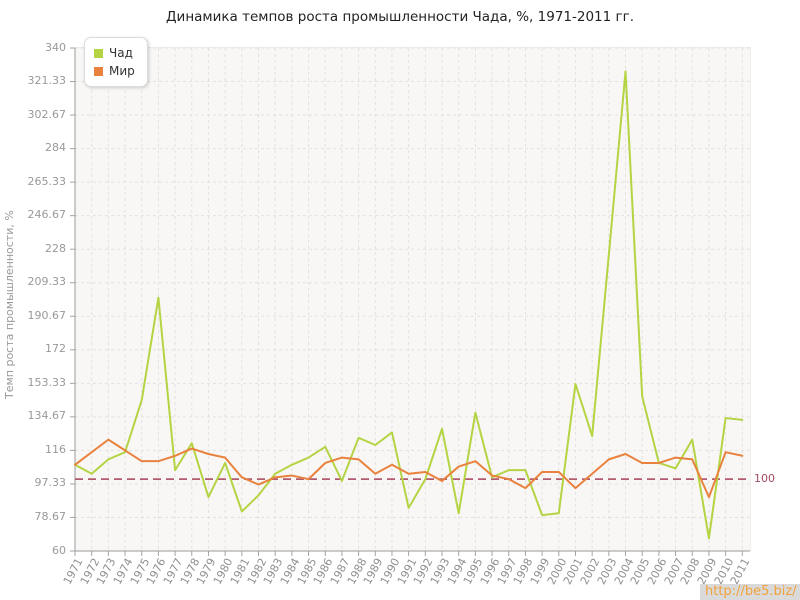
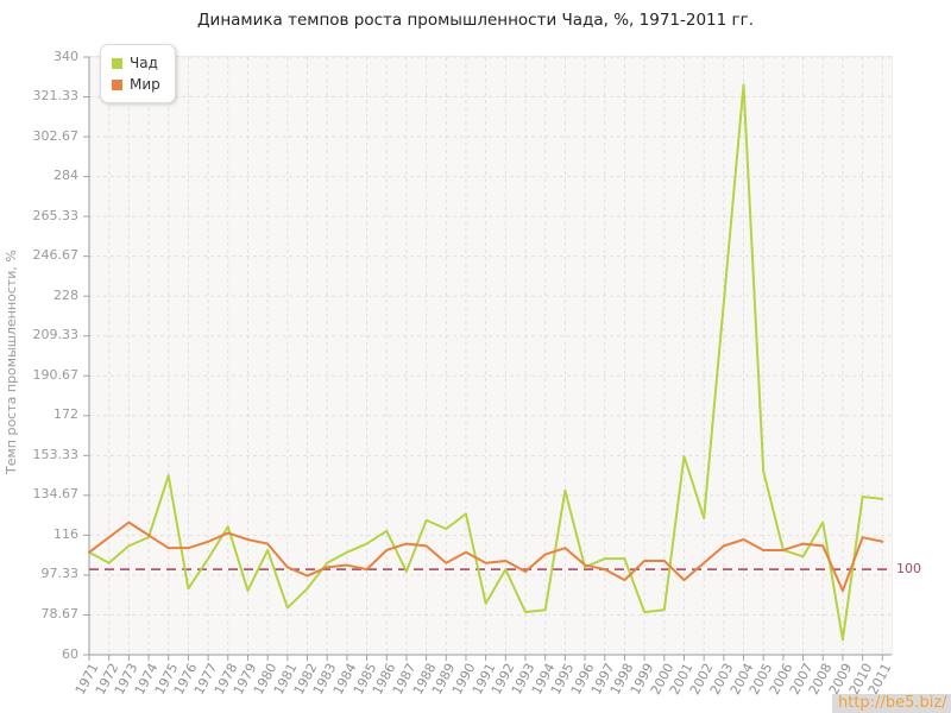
Чад/1976: 201 -> 91
Чад/1993: 128 -> 80
